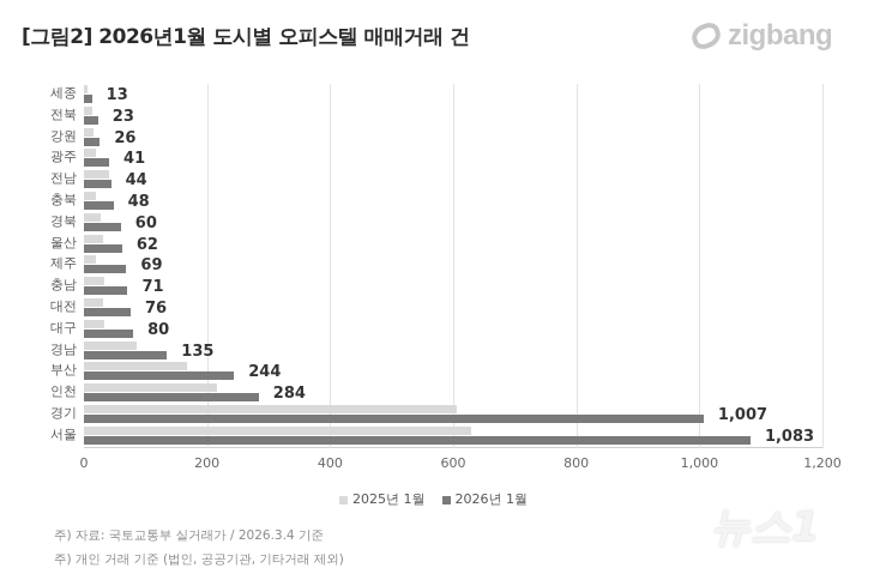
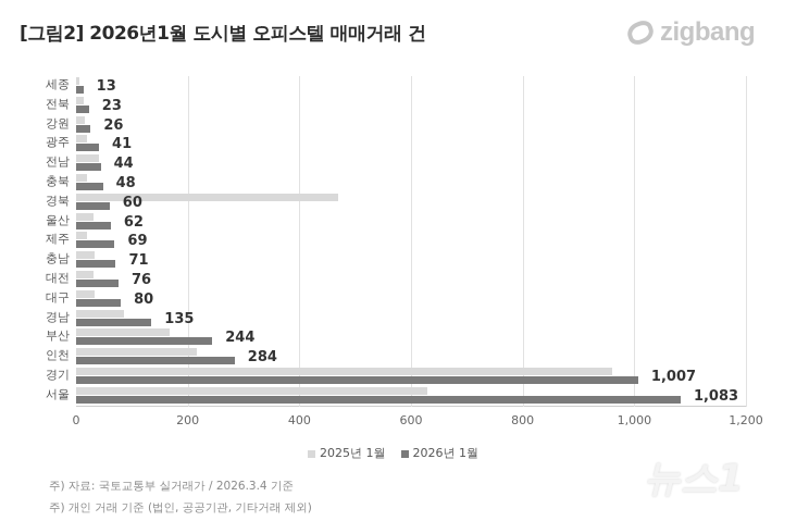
2025년 1월/경북: 30 -> 470
2025년 1월/경기: 600 -> 960
